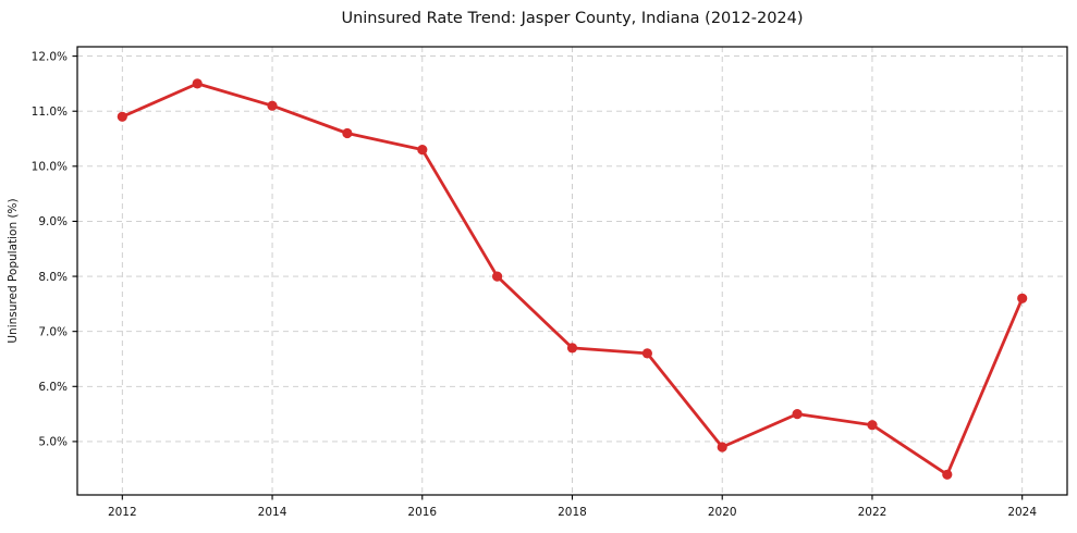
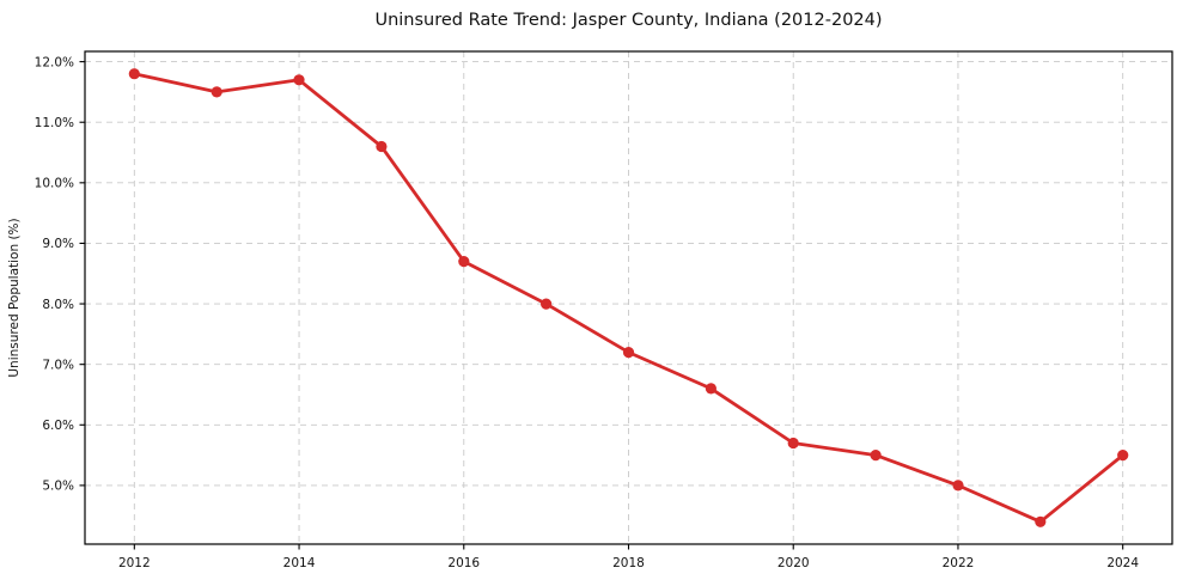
2012: 10.9% -> 11.8%
2014: 11.1% -> 11.7%
2016: 10.3% -> 8.7%
2018: 6.7% -> 7.2%
2020: 4.9% -> 5.7%
2022: 5.3% -> 5.0%
2024: 7.6% -> 5.5%
